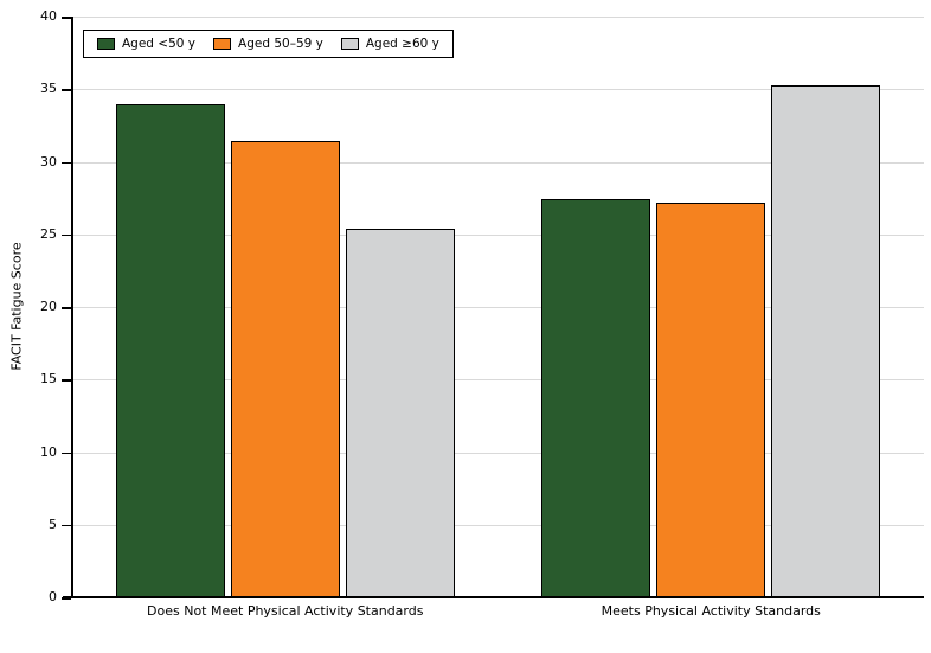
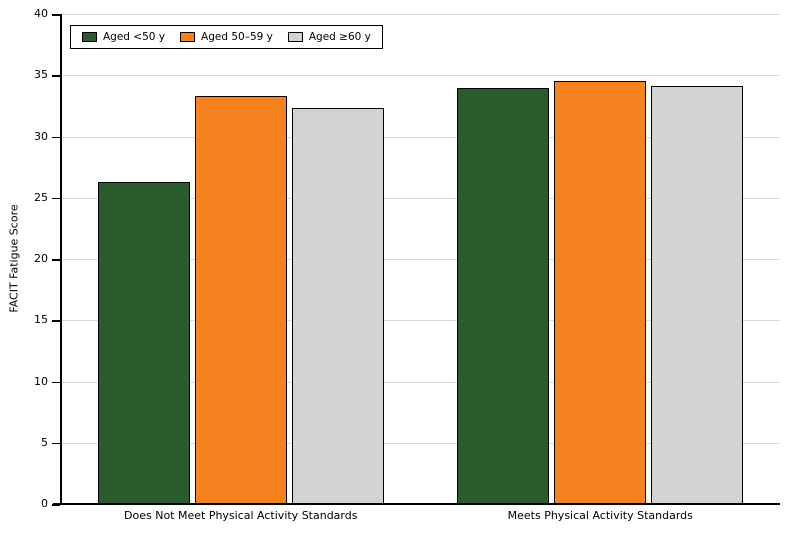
Aged <50 y/Does Not Meet Physical Activity Standards: 34.0 -> 26.3
Aged 50–59 y/Does Not Meet Physical Activity Standards: 31.4 -> 33.3
Aged ≥60 y/Does Not Meet Physical Activity Standards: 25.4 -> 32.3
Aged <50 y/Meets Physical Activity Standards: 27.4 -> 34.0
Aged 50–59 y/Meets Physical Activity Standards: 27.2 -> 34.5
Aged ≥60 y/Meets Physical Activity Standards: 35.3 -> 34.1
